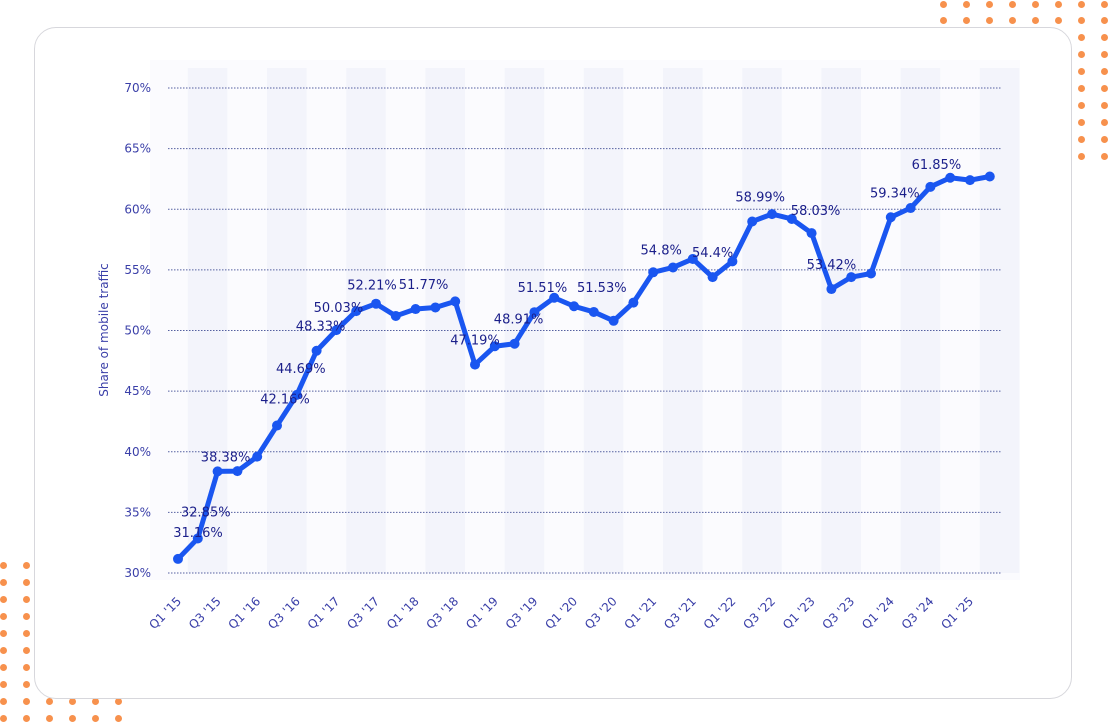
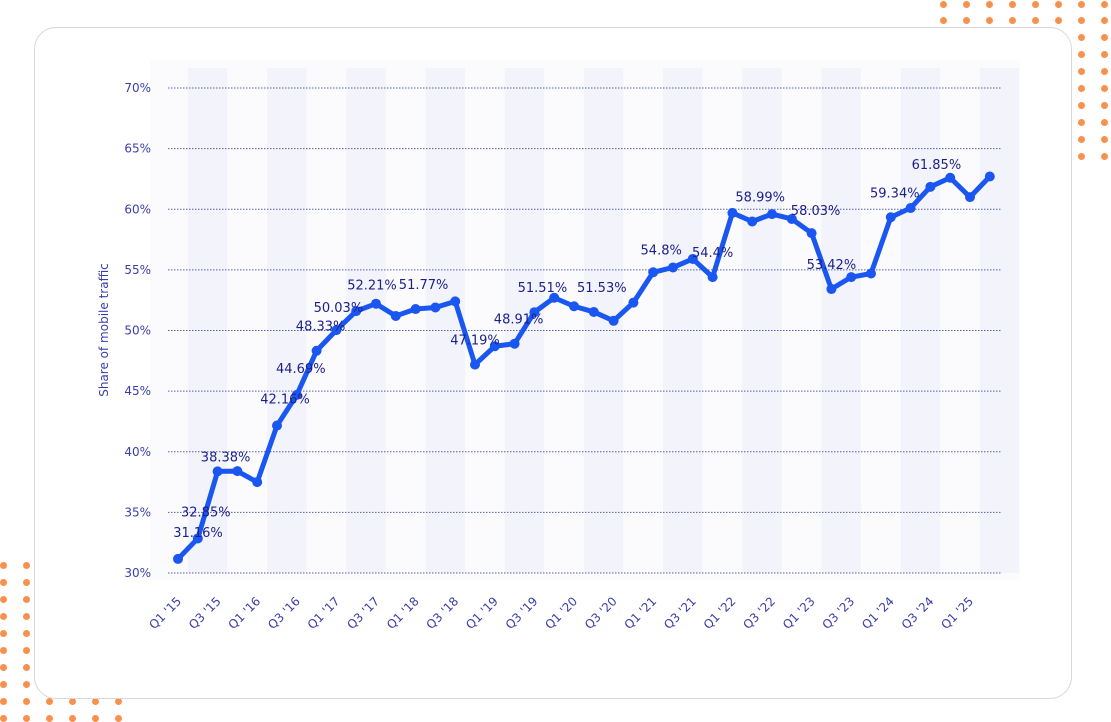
Q1 '16: 39.6% -> 37.5%
Q1 '22: 55.7% -> 59.7%
Q1 '25: 62.4% -> 61.0%
